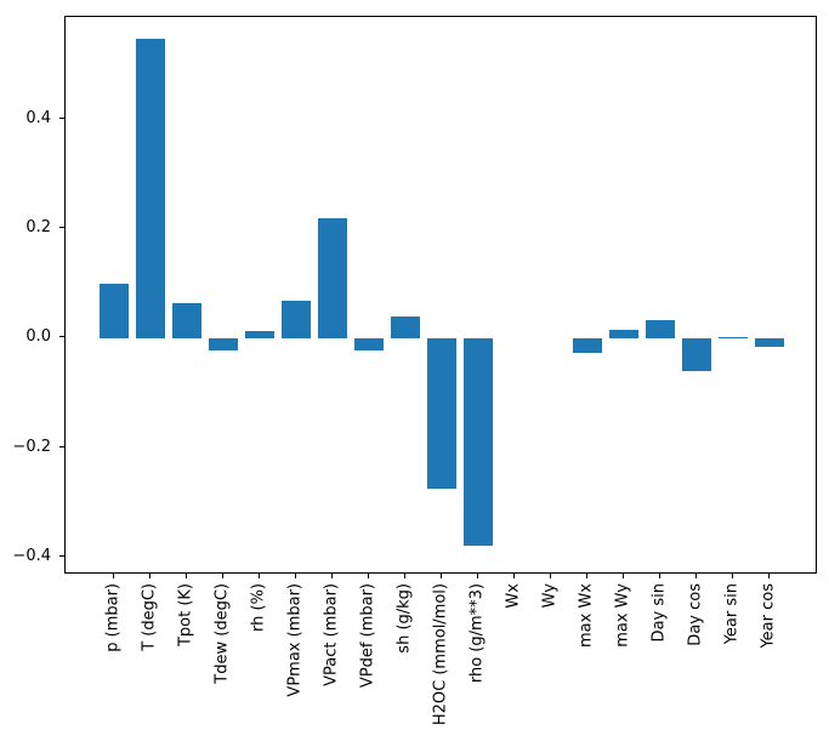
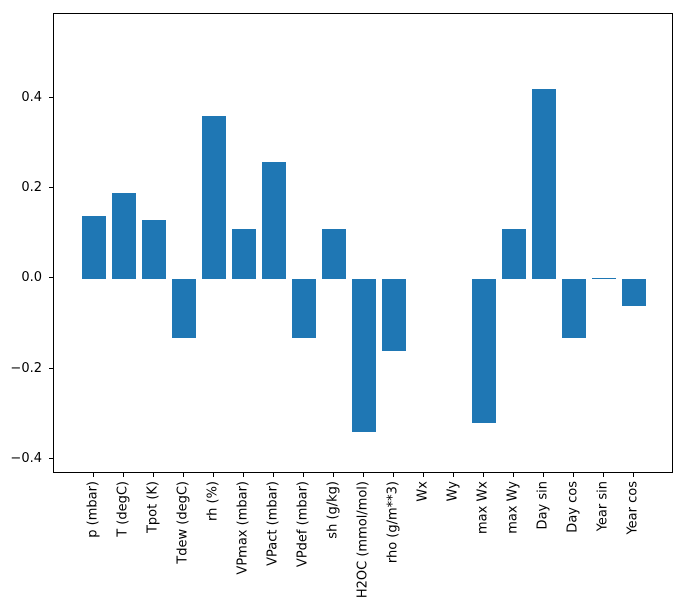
p (mbar): 0.10 -> 0.14
T (degC): 0.55 -> 0.19
Tpot (K): 0.07 -> 0.13
Tdew (degC): -0.02 -> -0.13
rh (%): 0.01 -> 0.36
VPmax (mbar): 0.07 -> 0.11
VPact (mbar): 0.22 -> 0.26
VPdef (mbar): -0.02 -> -0.13
sh (g/kg): 0.04 -> 0.11
H2OC (mmol/mol): -0.28 -> -0.34
rho (g/m**3): -0.38 -> -0.16
max Wx: -0.03 -> -0.32
max Wy: 0.02 -> 0.11
Day sin: 0.03 -> 0.42
Day cos: -0.06 -> -0.13
Year cos: -0.02 -> -0.06
